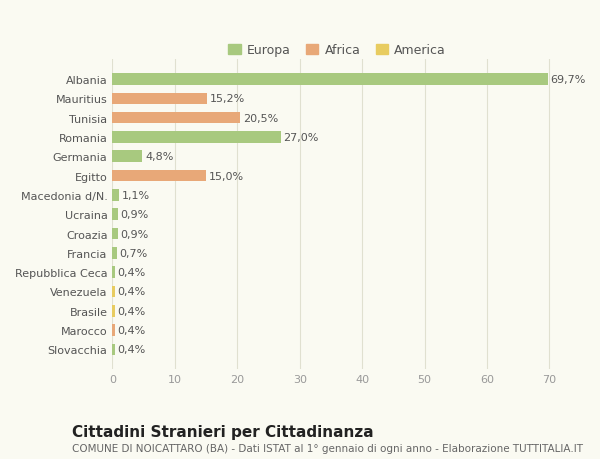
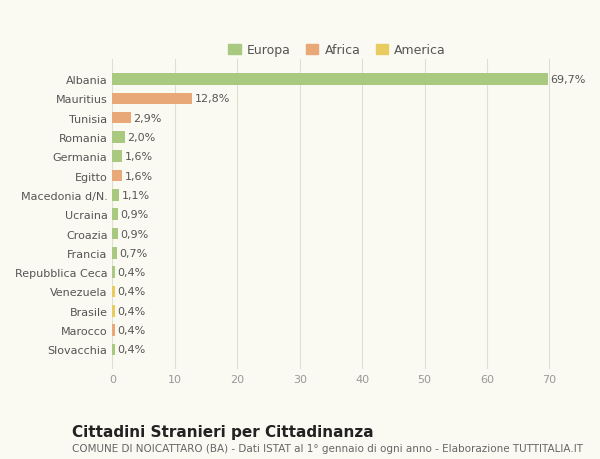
Mauritius: 15,2% -> 12,8%
Tunisia: 20,5% -> 2,9%
Romania: 27,0% -> 2,0%
Germania: 4,8% -> 1,6%
Egitto: 15,0% -> 1,6%
